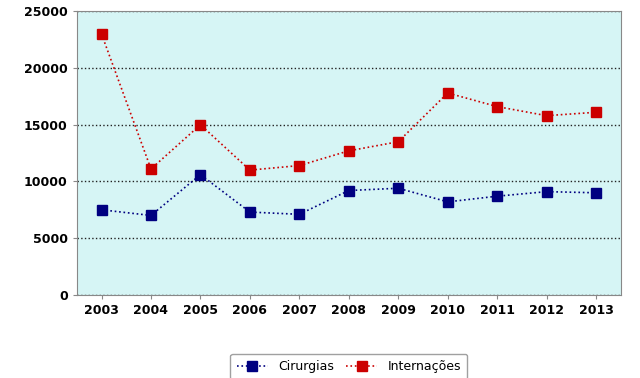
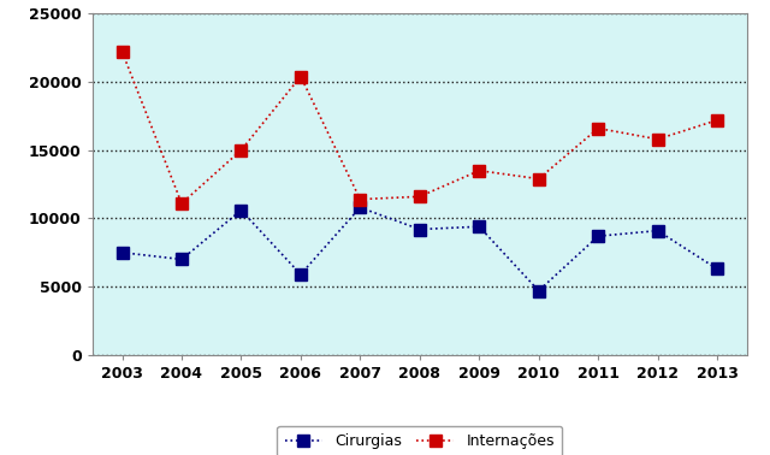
Internações/2003: 23000 -> 22200
Cirurgias/2006: 7300 -> 5900
Internações/2006: 11000 -> 20400
Cirurgias/2007: 7100 -> 10800
Internações/2008: 12700 -> 11600
Cirurgias/2010: 8200 -> 4700
Internações/2010: 17800 -> 12900
Cirurgias/2013: 9000 -> 6300
Internações/2013: 16100 -> 17200
